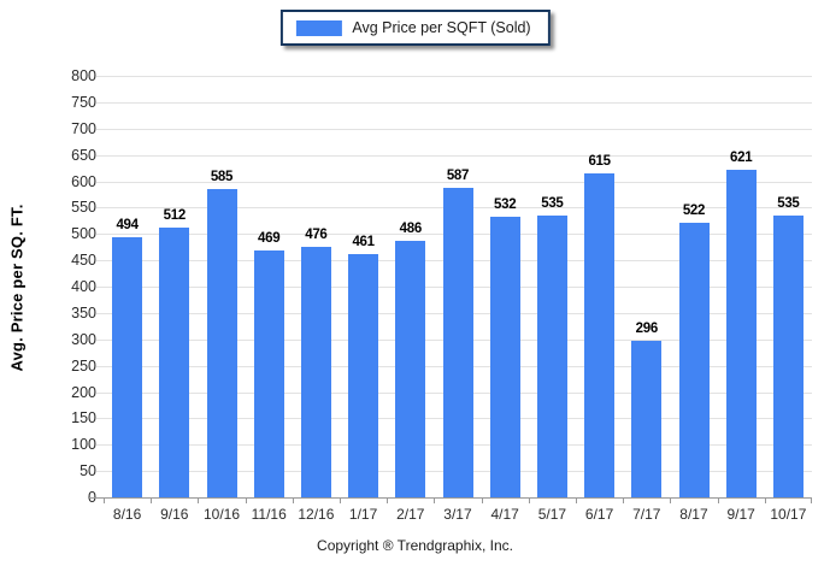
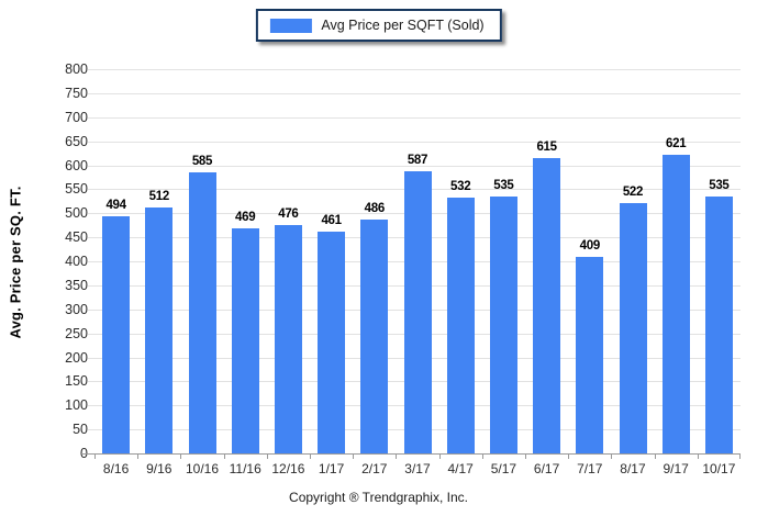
7/17: 296 -> 409
